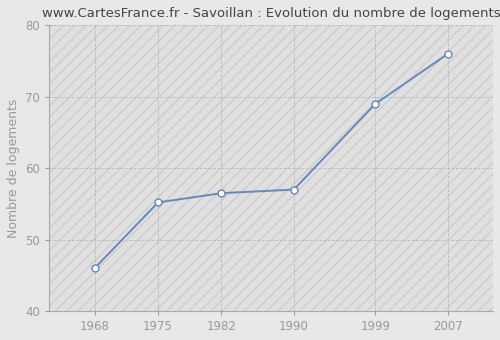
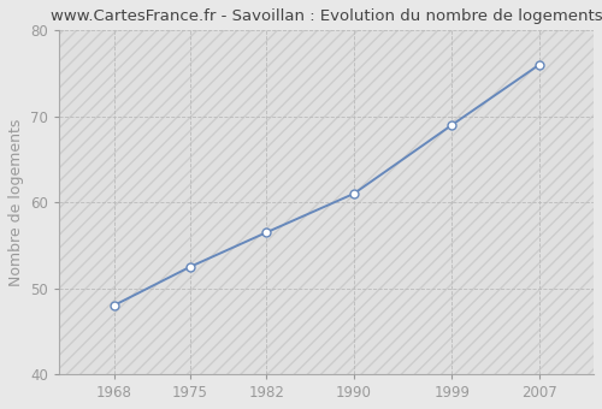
1968: 46.0 -> 48.0
1975: 55.2 -> 52.5
1990: 57.0 -> 61.0
